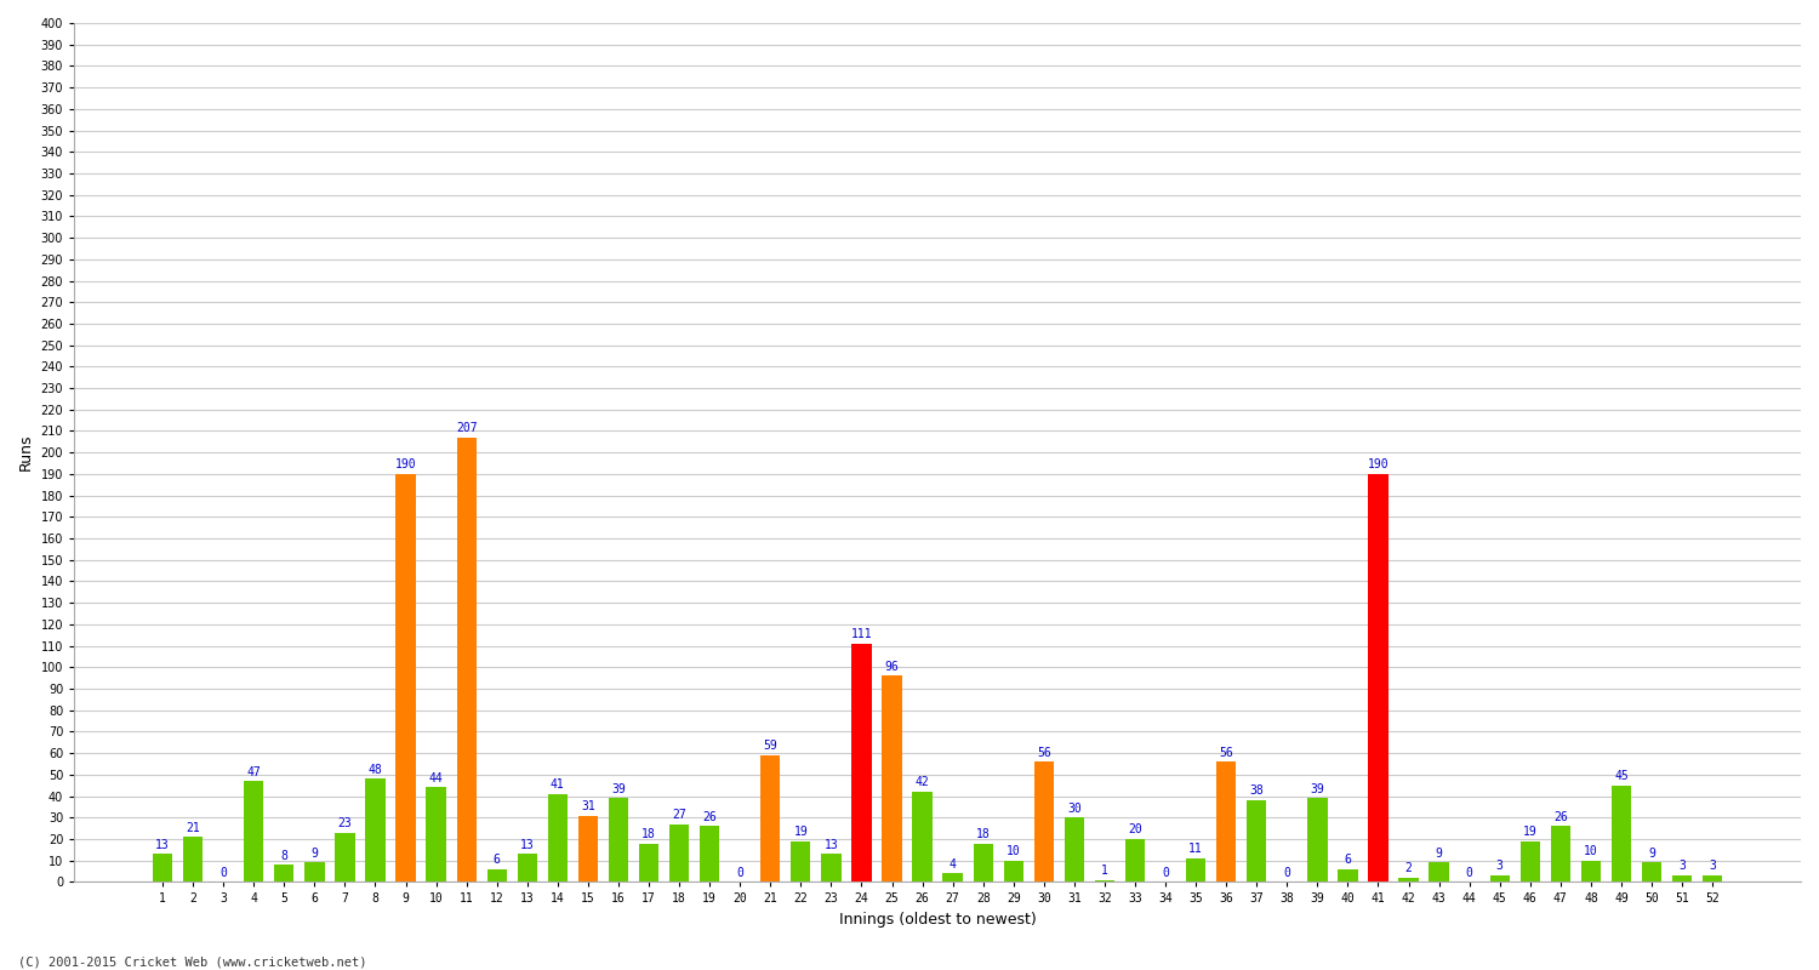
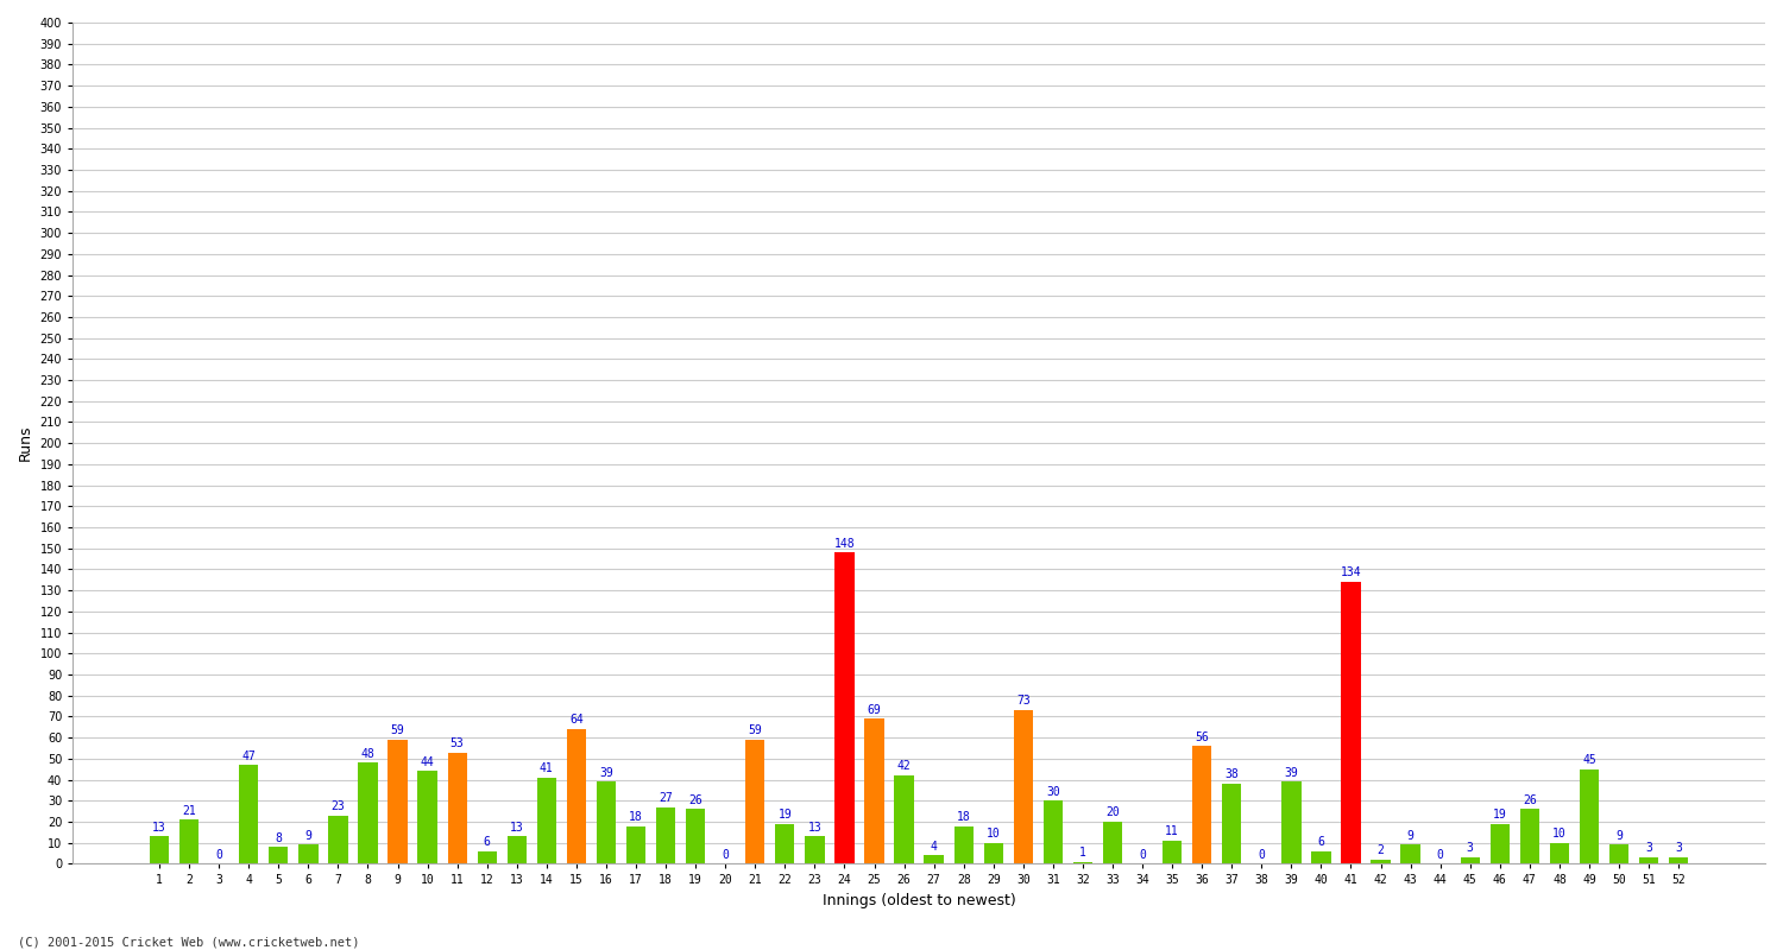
9: 190 -> 59
11: 207 -> 53
15: 31 -> 64
24: 111 -> 148
25: 96 -> 69
30: 56 -> 73
41: 190 -> 134
